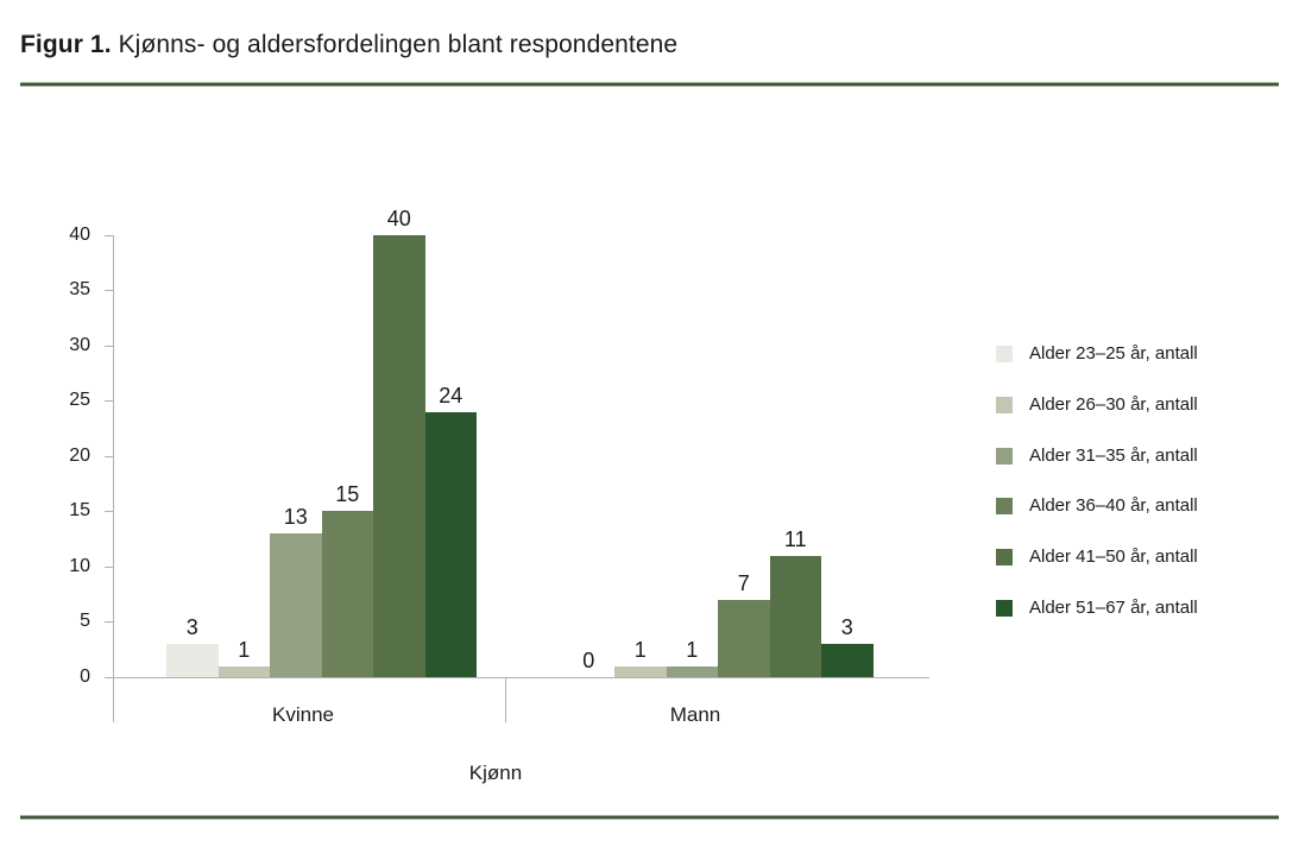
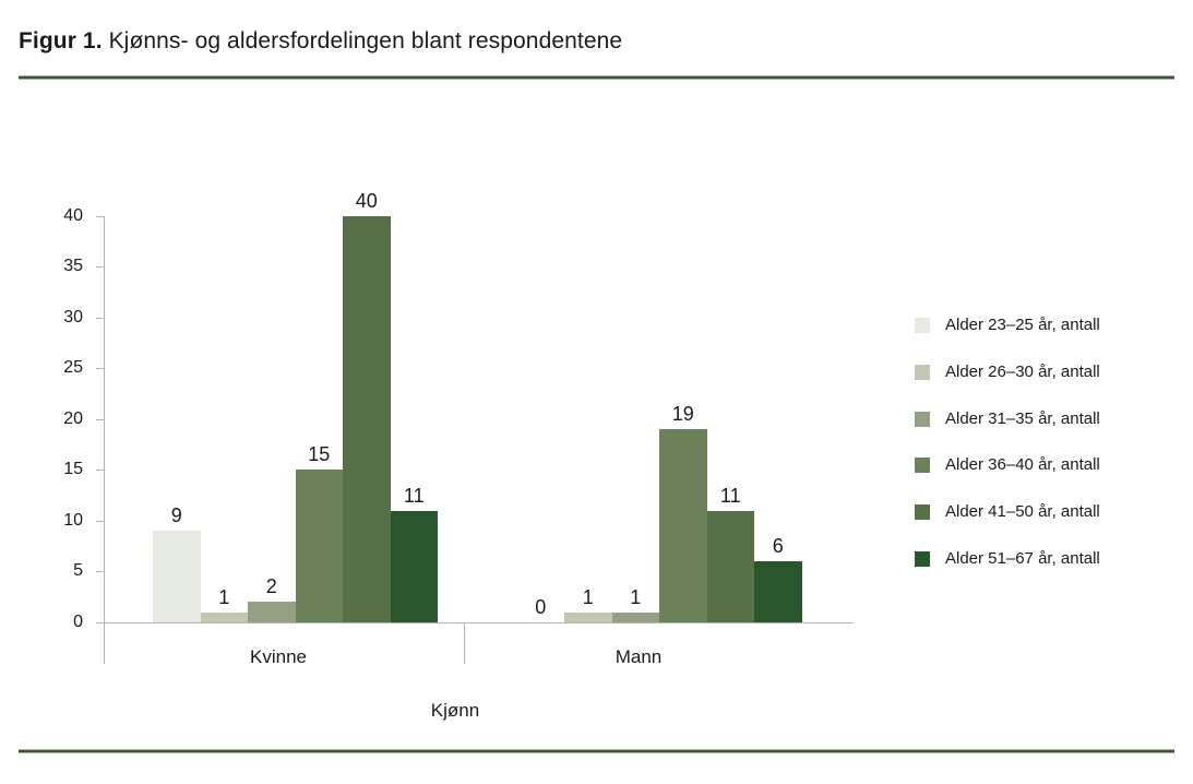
Alder 23–25 år, antall/Kvinne: 3 -> 9
Alder 31–35 år, antall/Kvinne: 13 -> 2
Alder 51–67 år, antall/Kvinne: 24 -> 11
Alder 36–40 år, antall/Mann: 7 -> 19
Alder 51–67 år, antall/Mann: 3 -> 6
